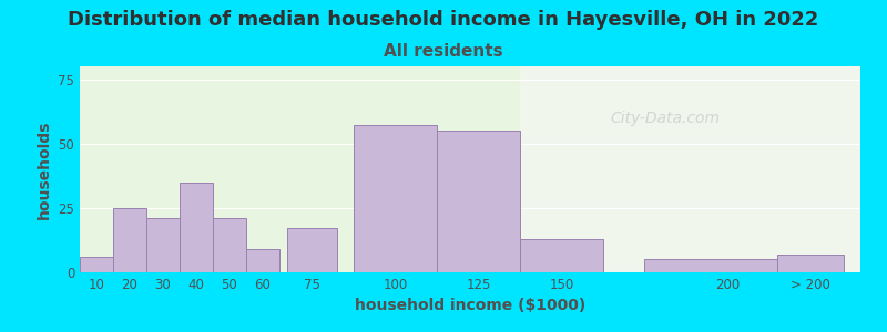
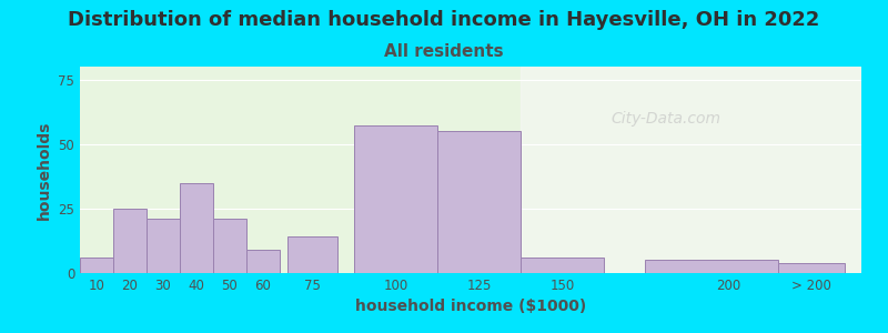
75: 17 -> 14
150: 13 -> 6
> 200: 7 -> 4
